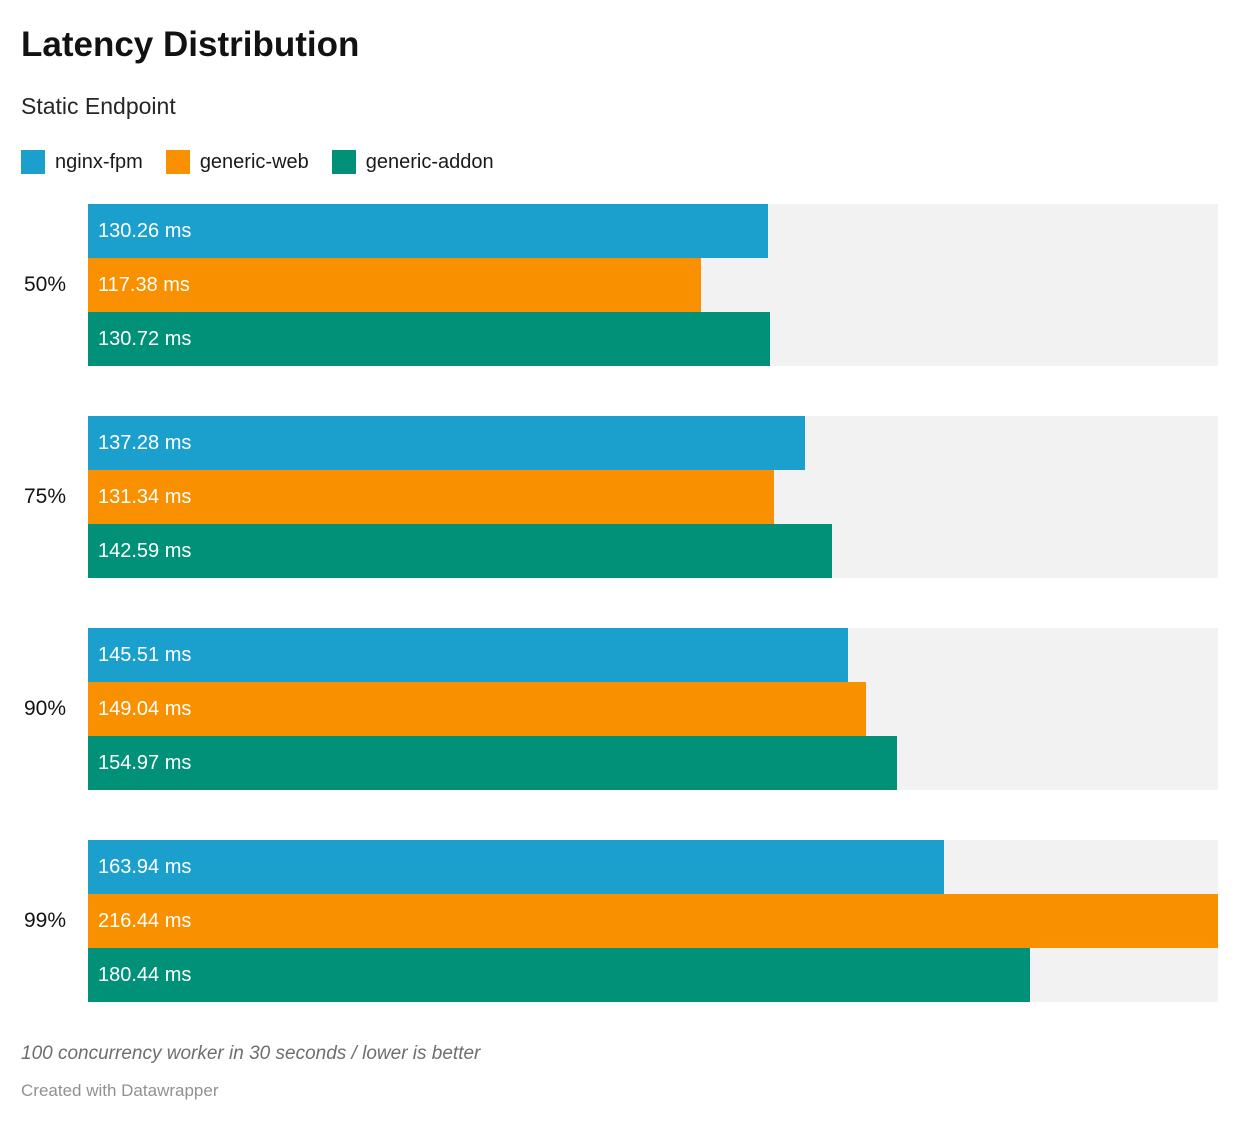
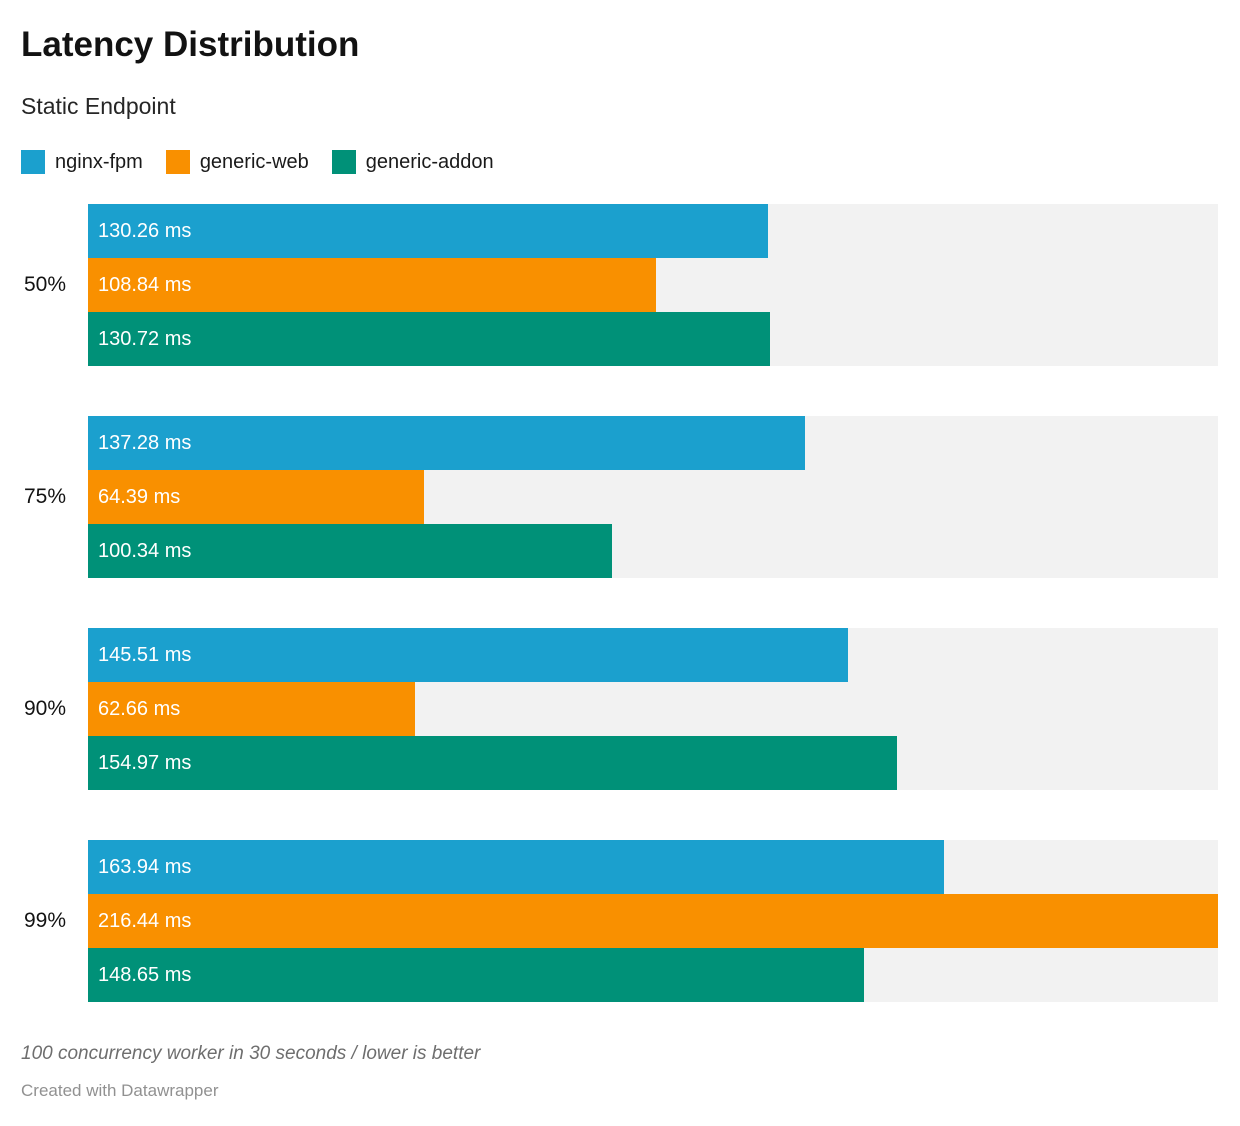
generic-web/50%: 117.38 -> 108.84
generic-web/75%: 131.34 -> 64.39
generic-addon/75%: 142.59 -> 100.34
generic-web/90%: 149.04 -> 62.66
generic-addon/99%: 180.44 -> 148.65
